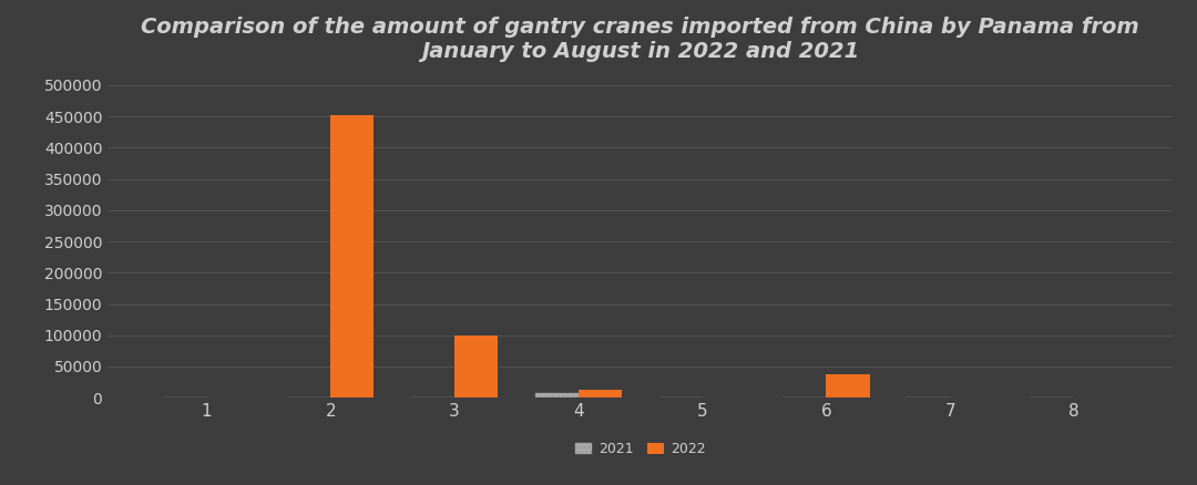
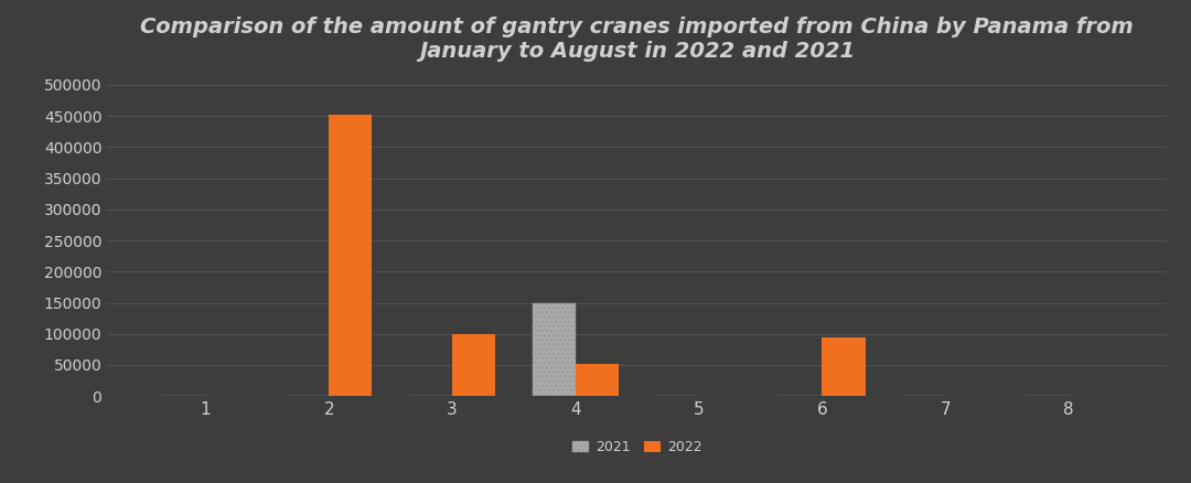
2021/4: 7000 -> 150000
2022/4: 13000 -> 52000
2022/6: 38000 -> 94000
